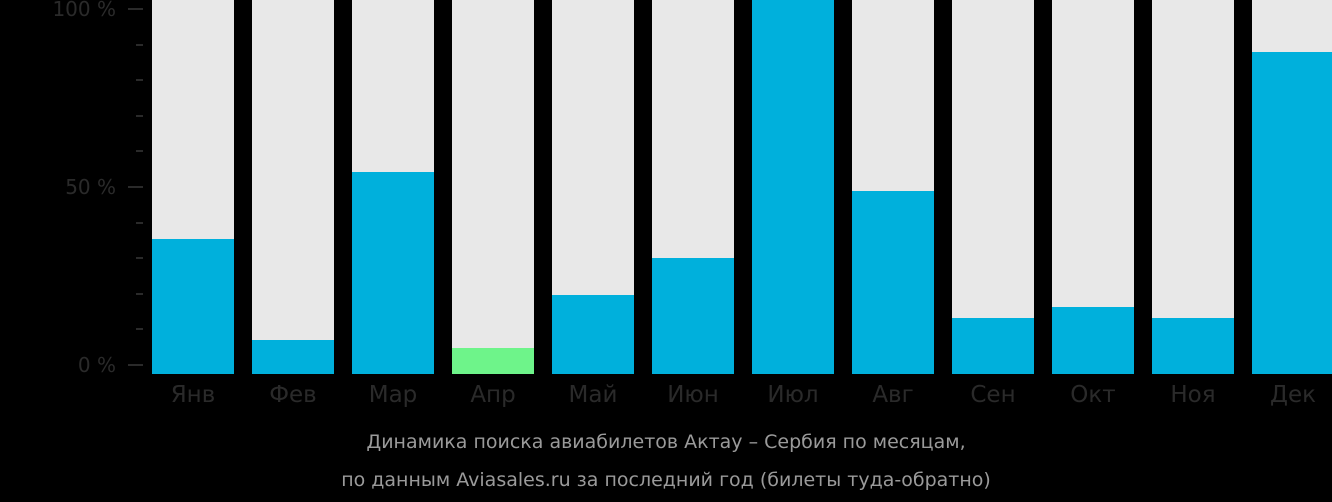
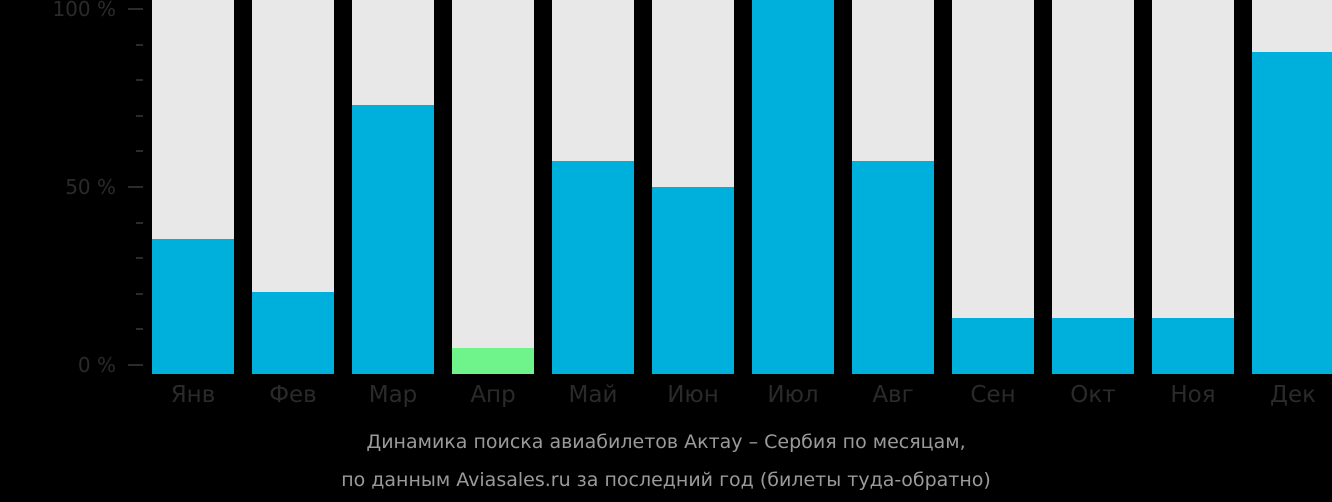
Фев: 9% -> 22%
Мар: 54% -> 72%
Май: 21% -> 57%
Июн: 31% -> 50%
Авг: 49% -> 57%
Окт: 18% -> 15%
